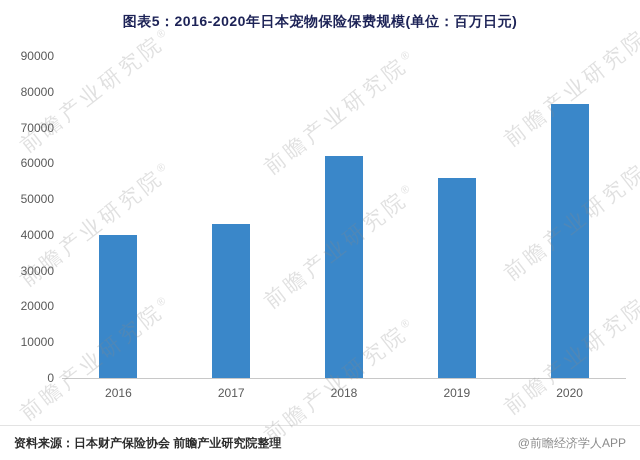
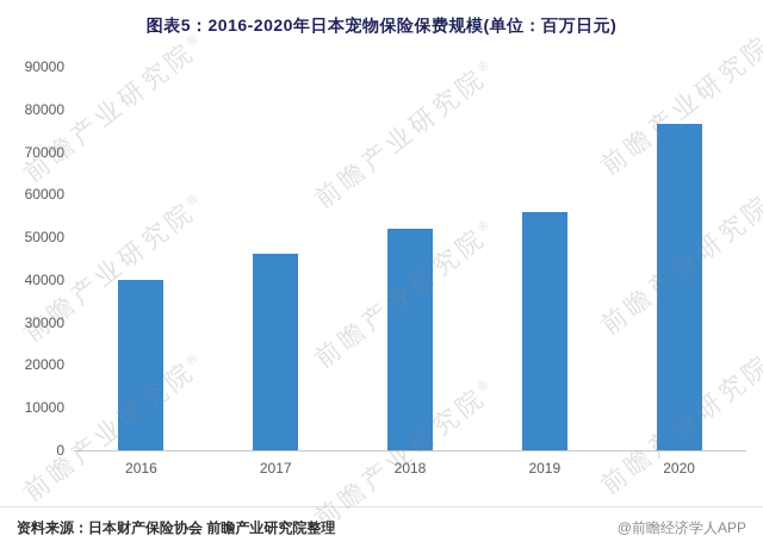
2017: 43000 -> 46000
2018: 62000 -> 52000
